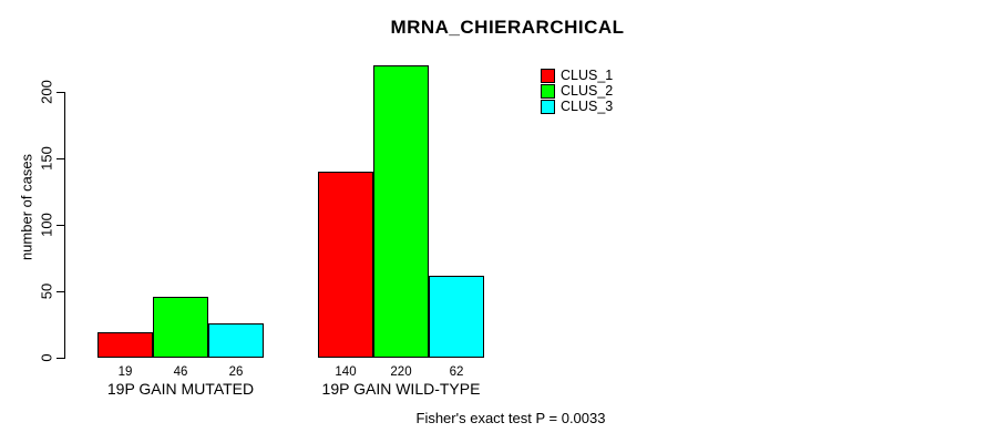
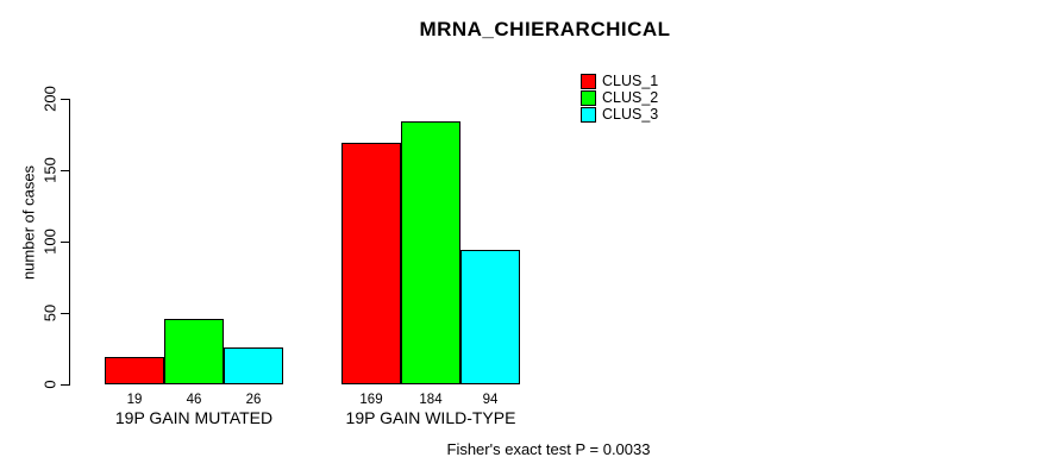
CLUS_1/19P GAIN WILD-TYPE: 140 -> 169
CLUS_2/19P GAIN WILD-TYPE: 220 -> 184
CLUS_3/19P GAIN WILD-TYPE: 62 -> 94
